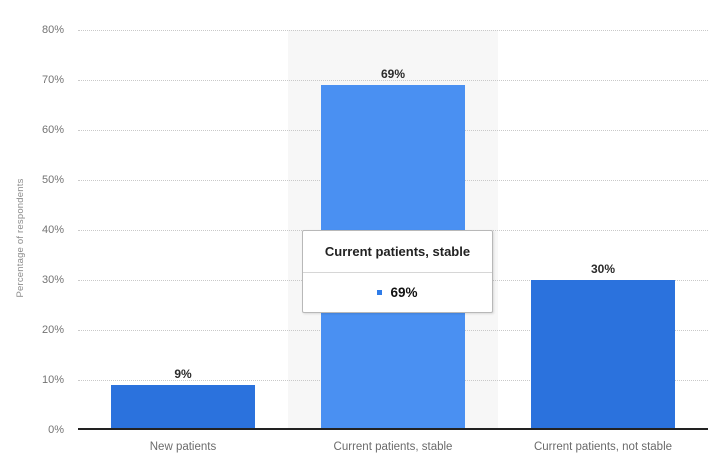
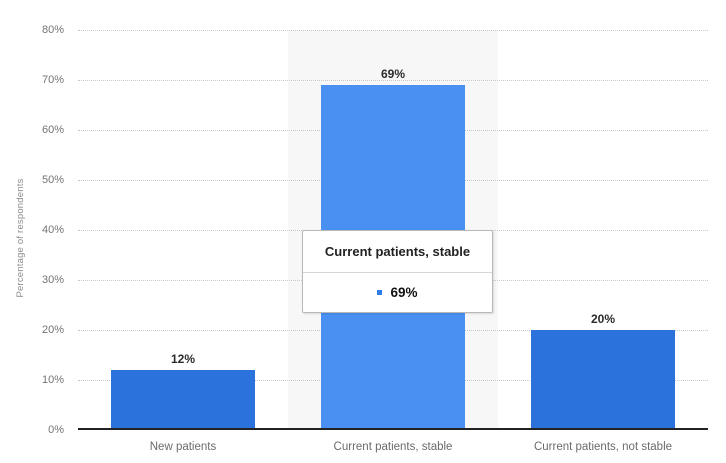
New patients: 9% -> 12%
Current patients, not stable: 30% -> 20%
